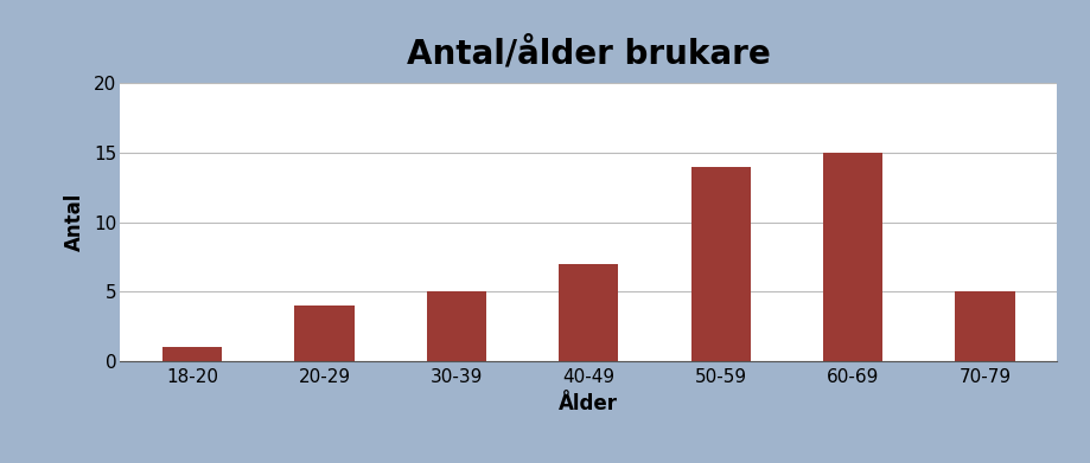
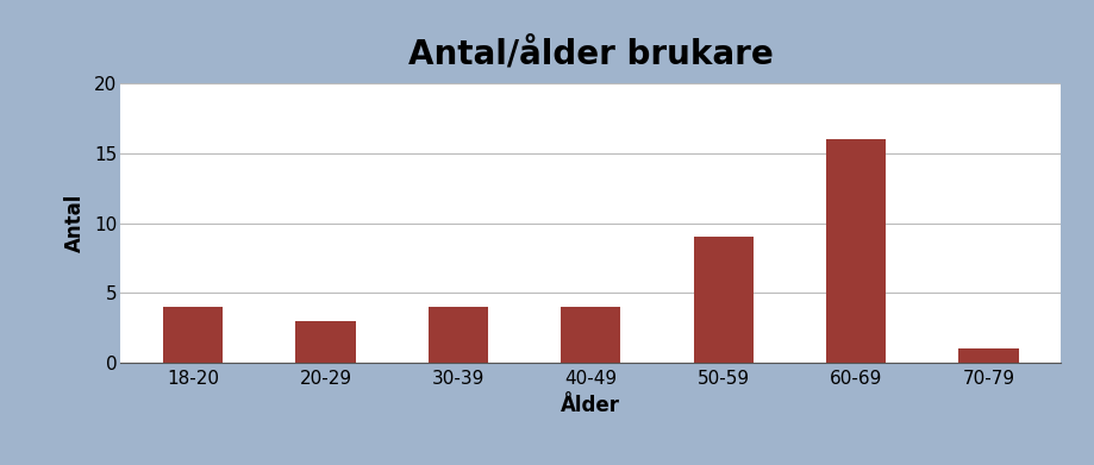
18-20: 1 -> 4
20-29: 4 -> 3
30-39: 5 -> 4
40-49: 7 -> 4
50-59: 14 -> 9
60-69: 15 -> 16
70-79: 5 -> 1
